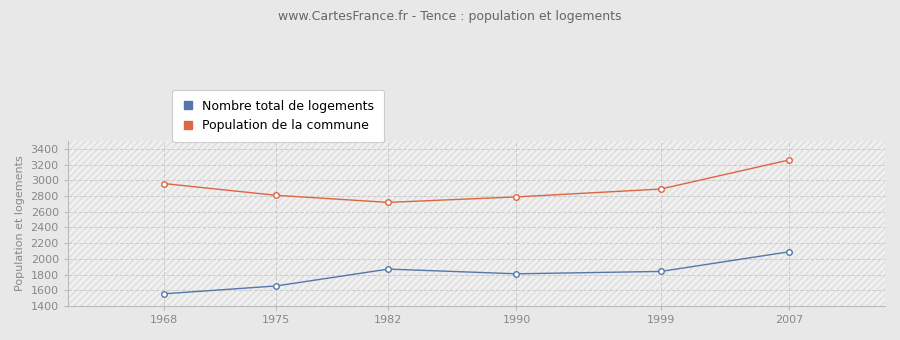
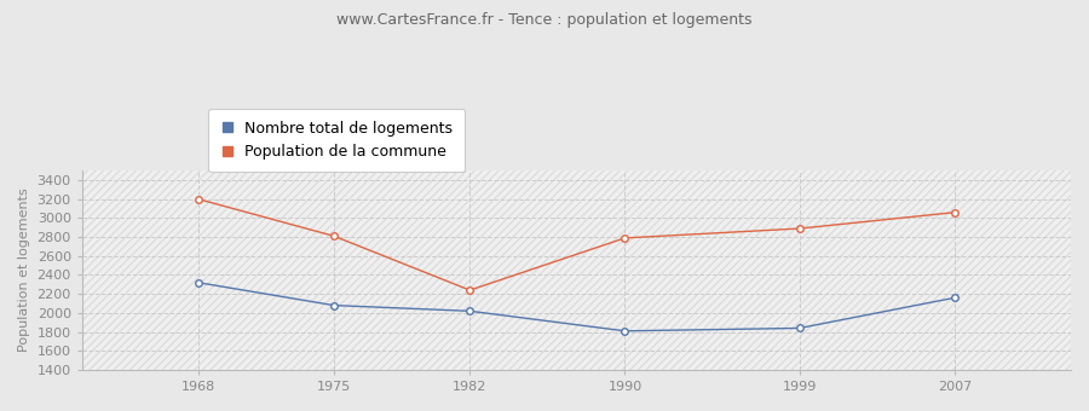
Nombre total de logements/1968: 1560 -> 2320
Population de la commune/1968: 2960 -> 3200
Nombre total de logements/1975: 1660 -> 2080
Nombre total de logements/1982: 1870 -> 2020
Population de la commune/1982: 2720 -> 2240
Nombre total de logements/2007: 2090 -> 2160
Population de la commune/2007: 3260 -> 3060
